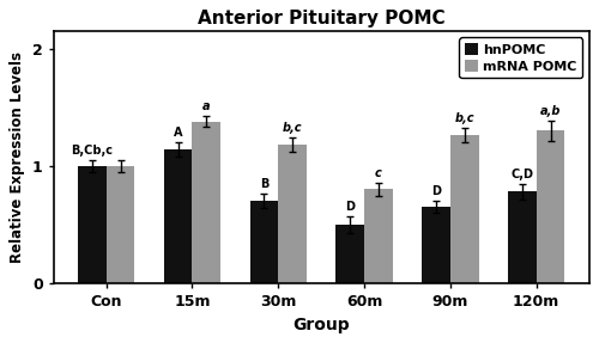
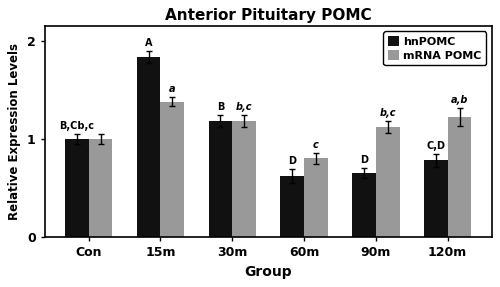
hnPOMC/15m: 1.14 -> 1.83
hnPOMC/30m: 0.70 -> 1.18
hnPOMC/60m: 0.50 -> 0.62
mRNA POMC/90m: 1.26 -> 1.12
mRNA POMC/120m: 1.30 -> 1.22
